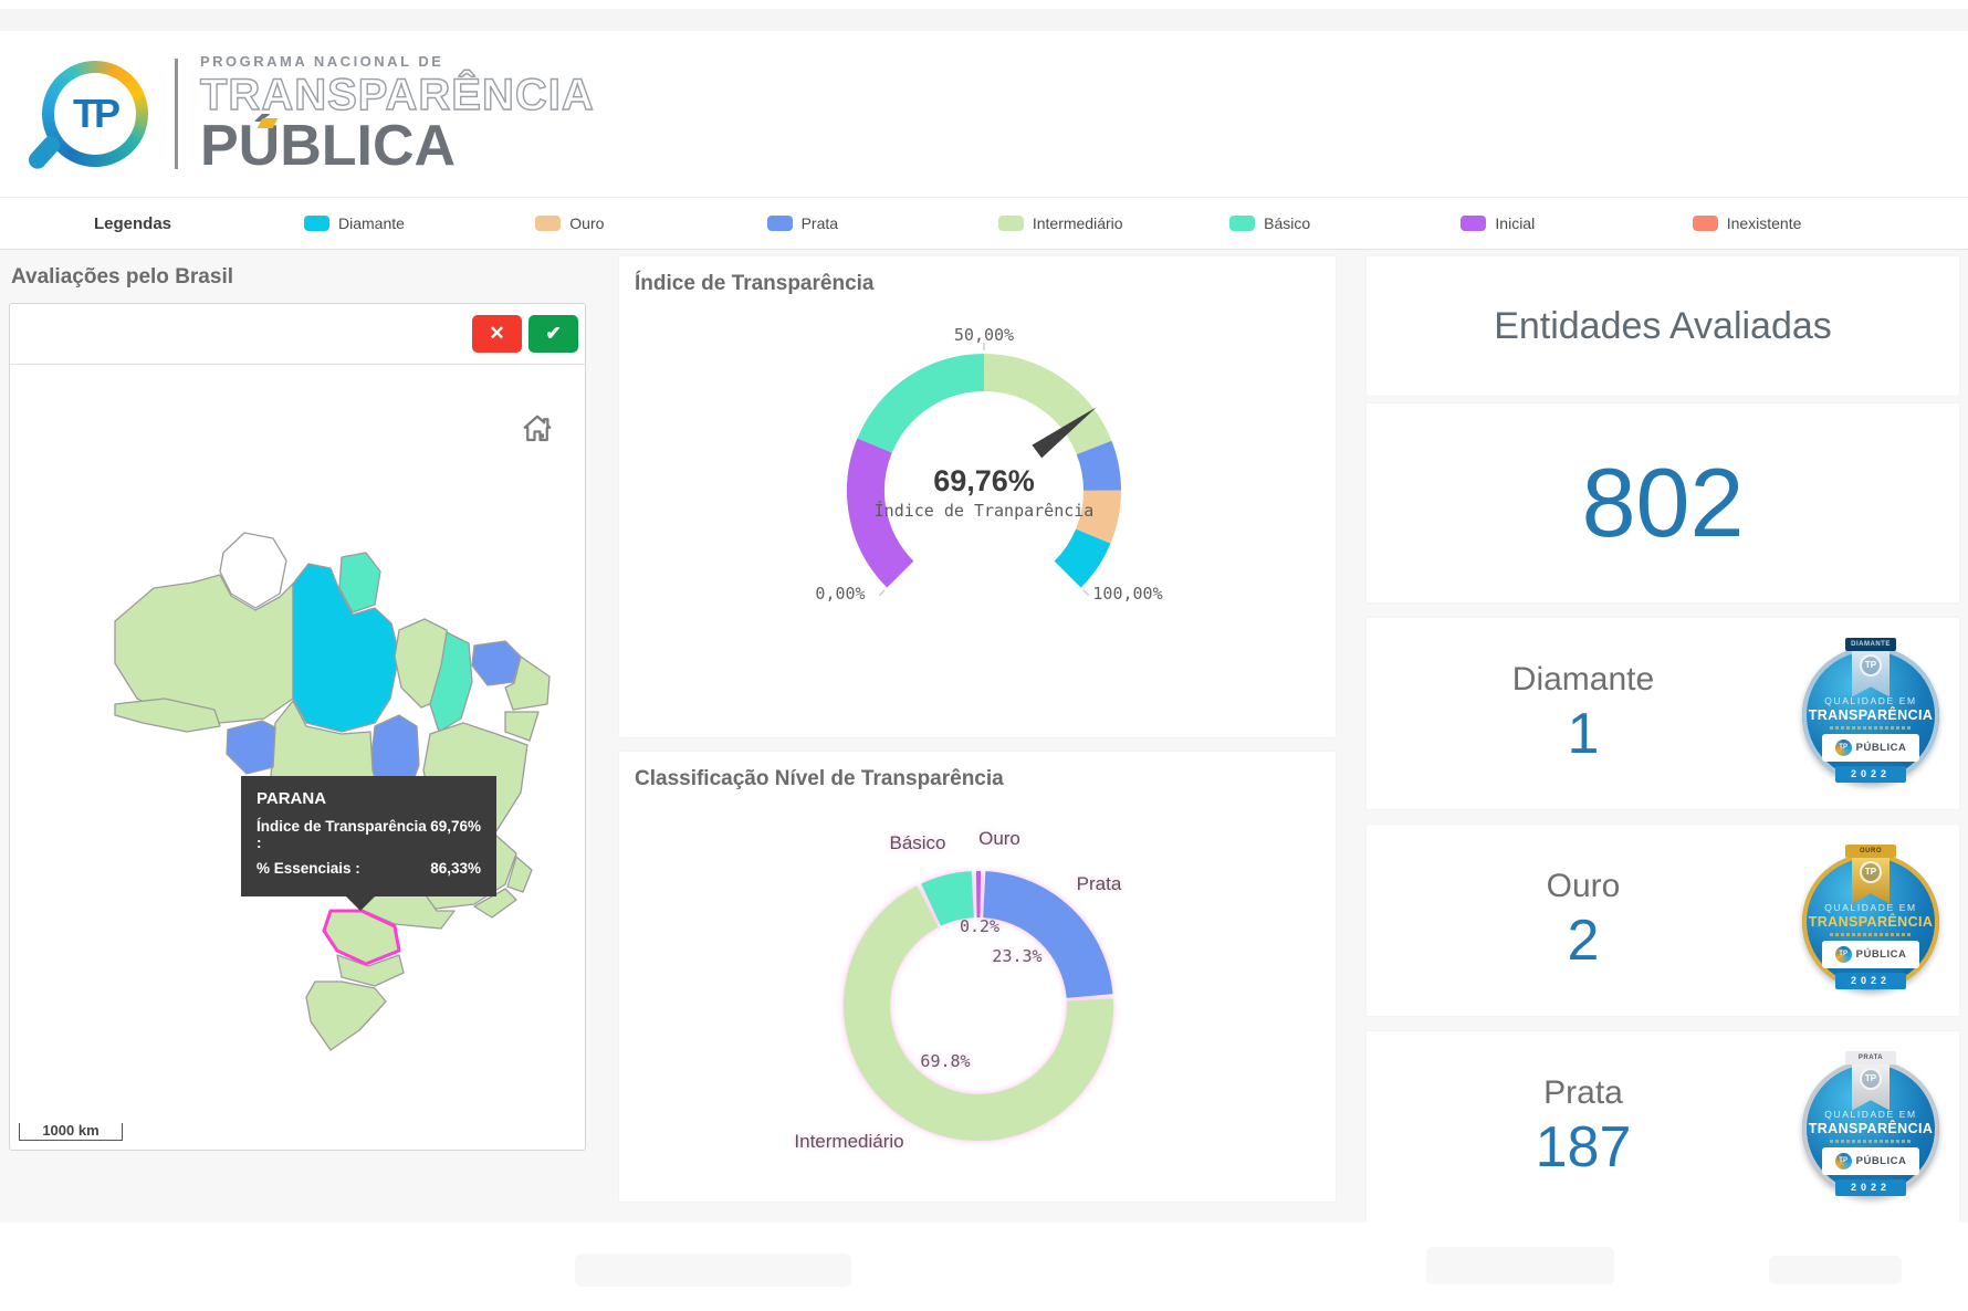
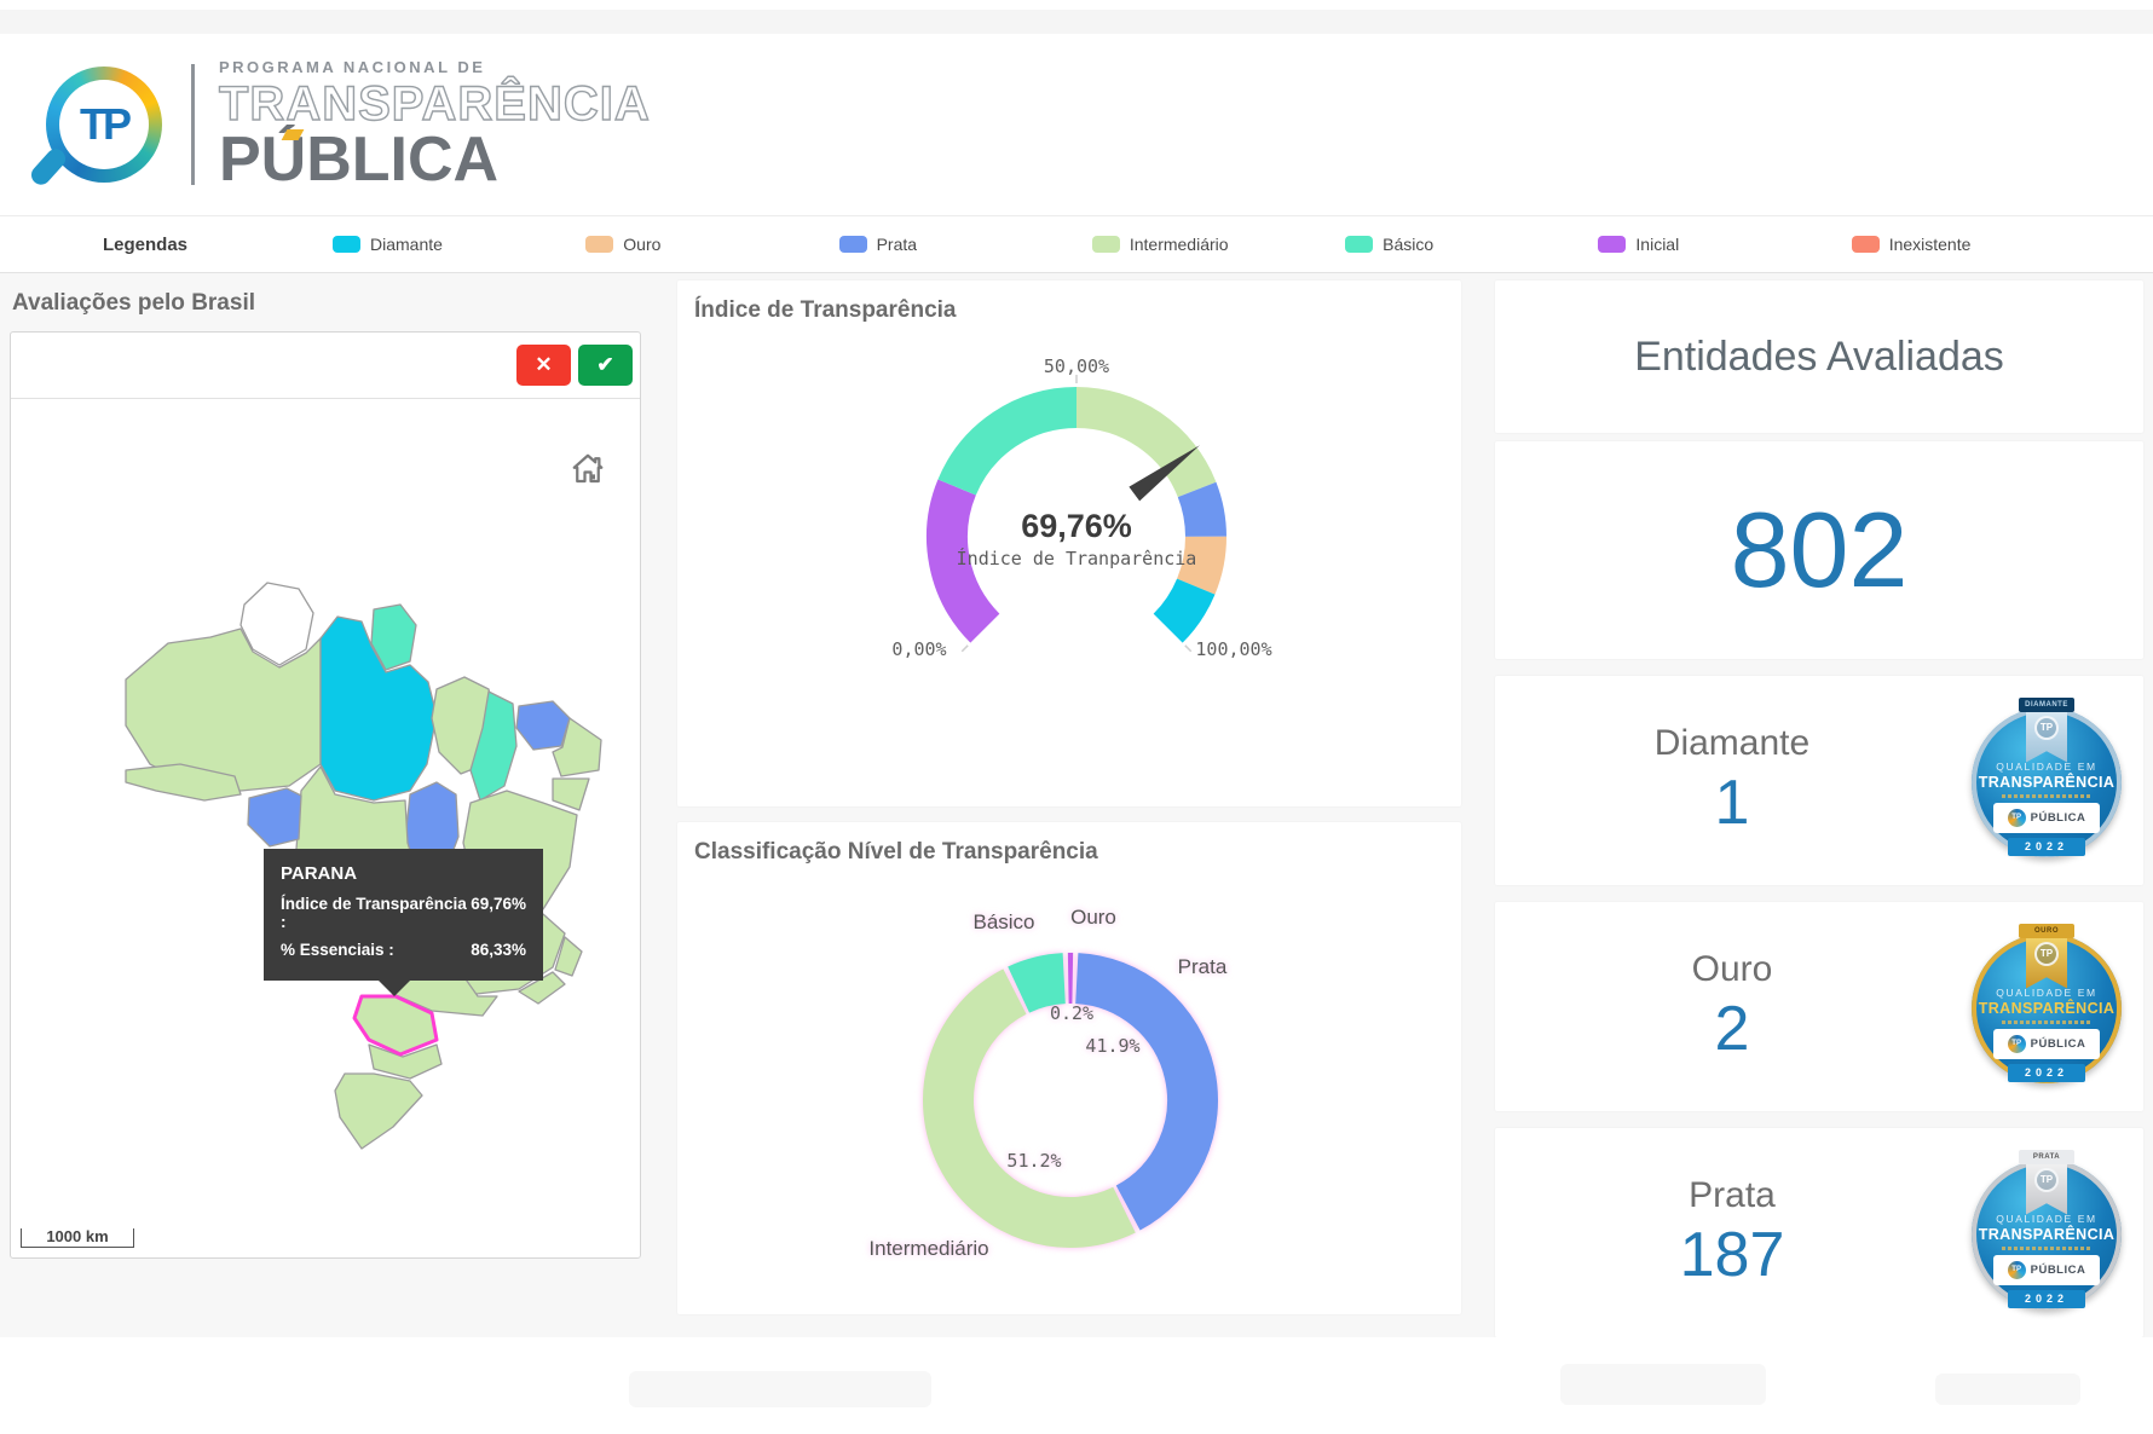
Classificação Nível de Transparência/Prata: 23.3% -> 41.9%
Classificação Nível de Transparência/Intermediário: 69.8% -> 51.2%
